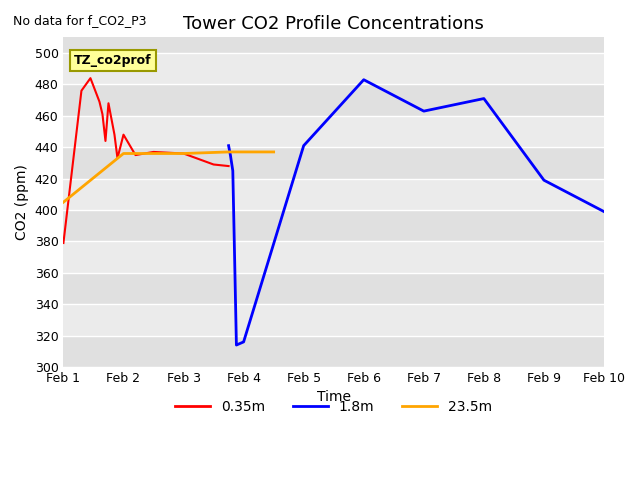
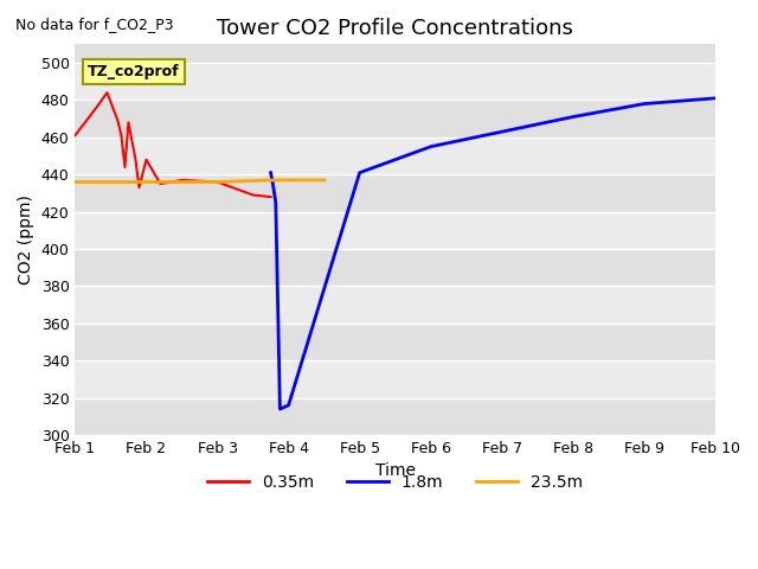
0.35m/Feb 1: 379 -> 461
23.5m/Feb 1: 405 -> 436
1.8m/Feb 6: 483 -> 455
1.8m/Feb 9: 419 -> 478
1.8m/Feb 10: 399 -> 481
